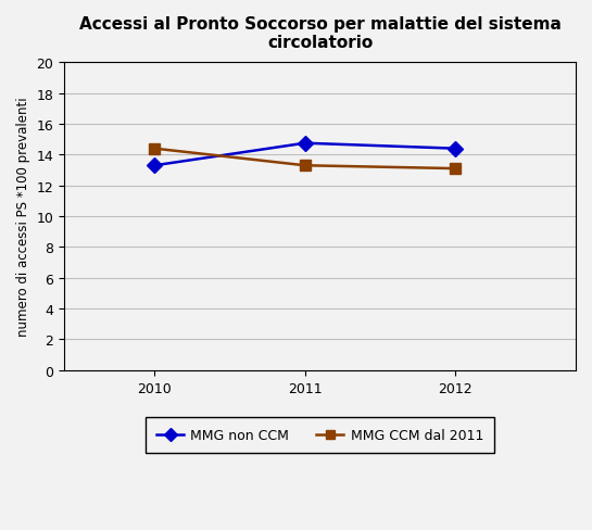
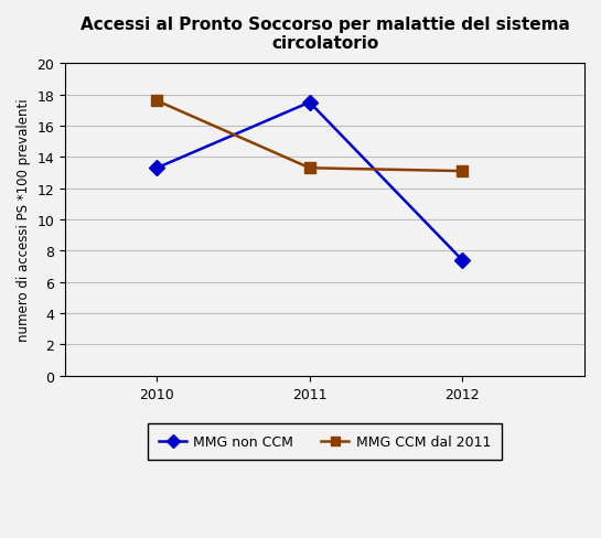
MMG CCM dal 2011/2010: 14.4 -> 17.6
MMG non CCM/2011: 14.8 -> 17.5
MMG non CCM/2012: 14.4 -> 7.4
